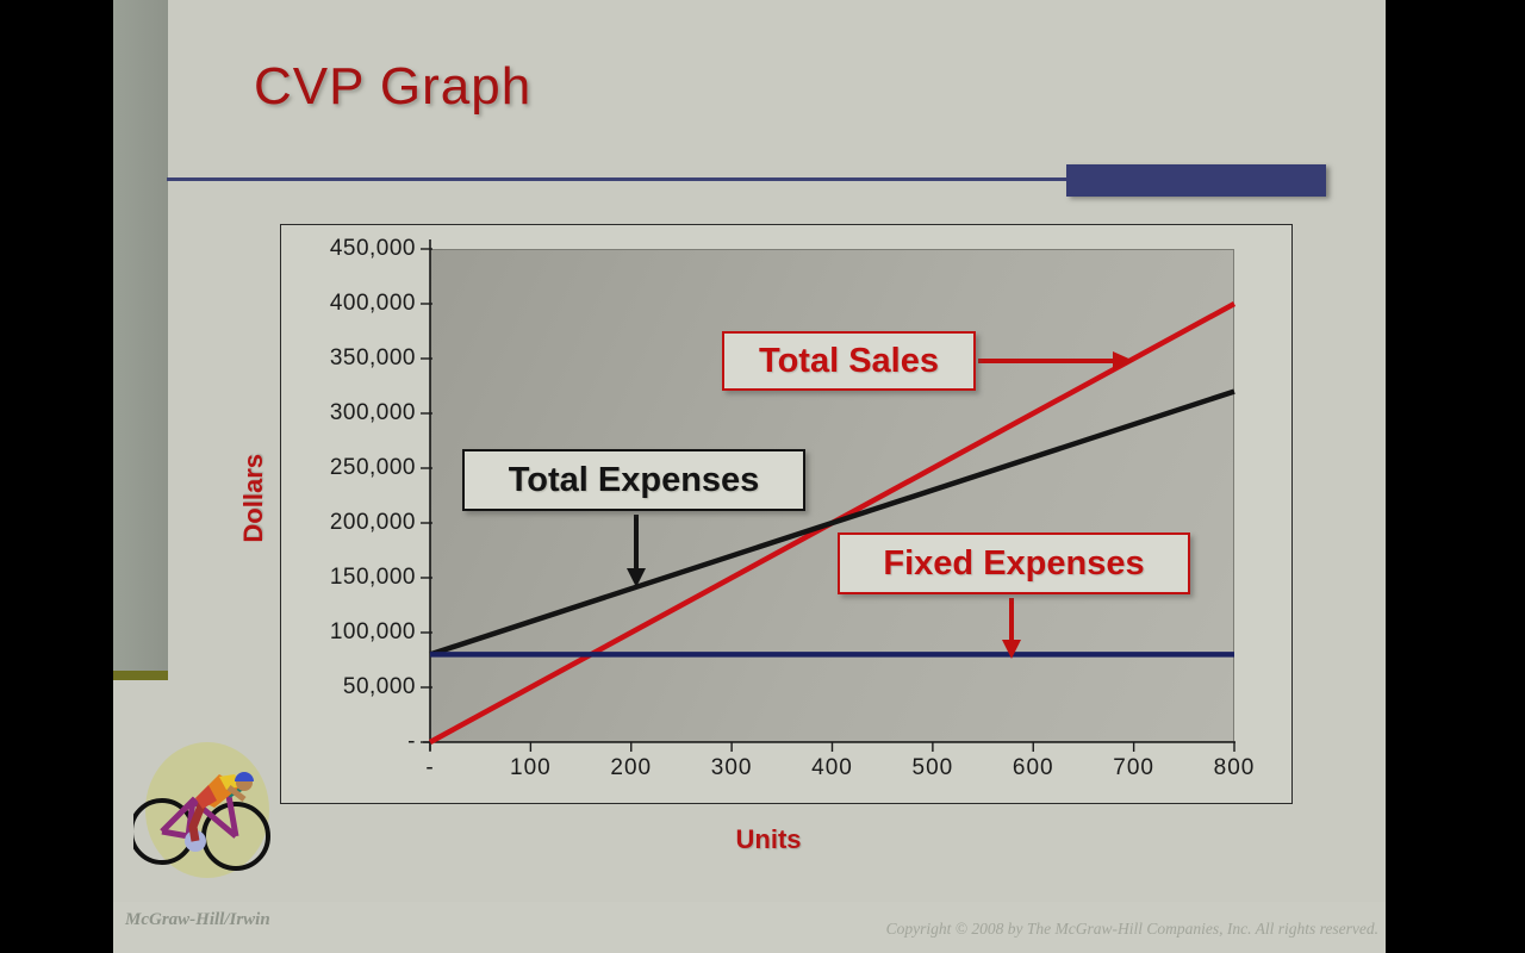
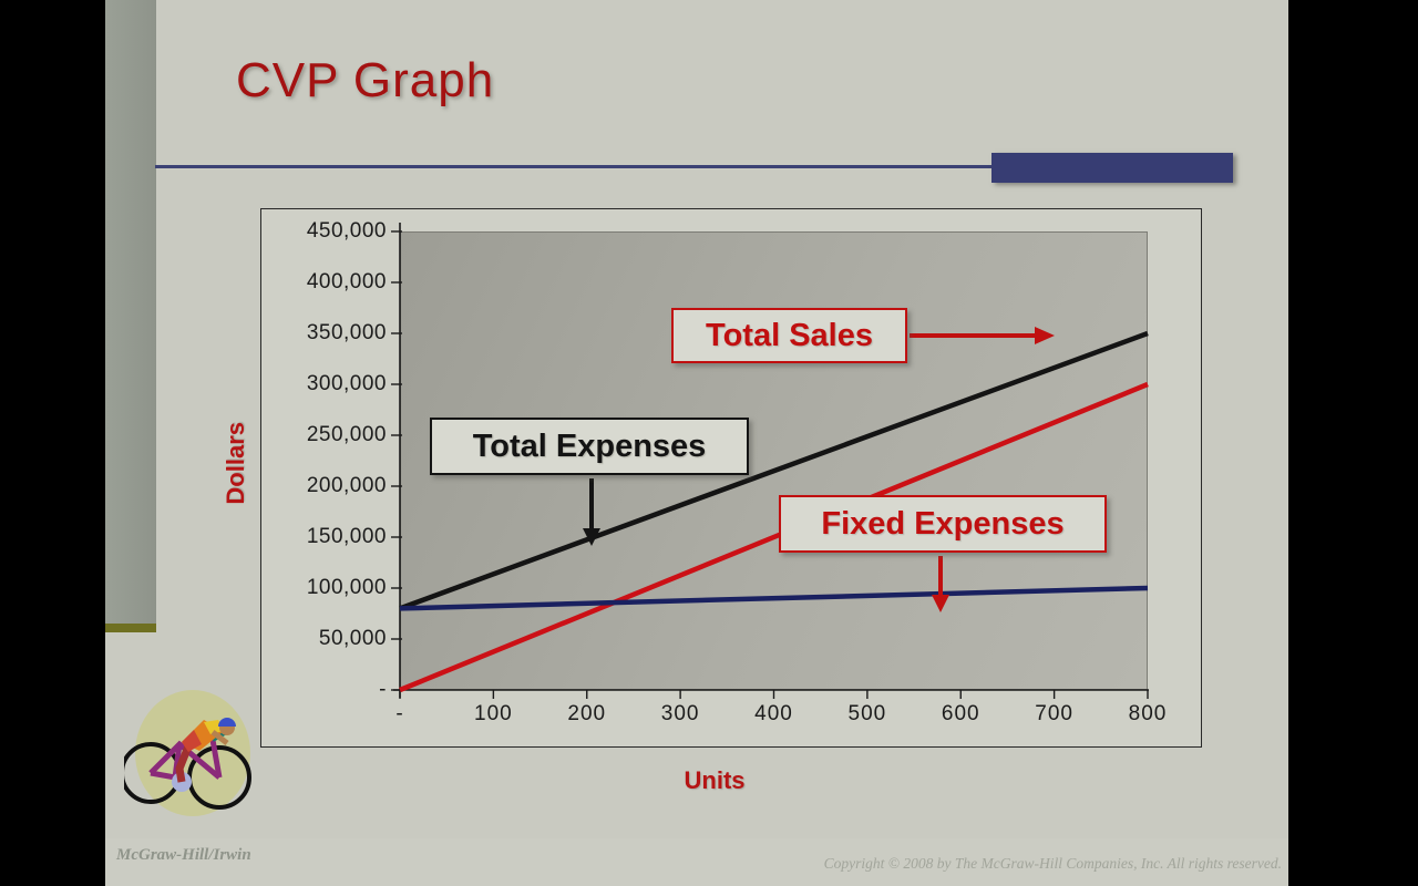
Total Sales/800: 400000 -> 300000
Total Expenses/800: 320000 -> 350000
Fixed Expenses/800: 80000 -> 100000
